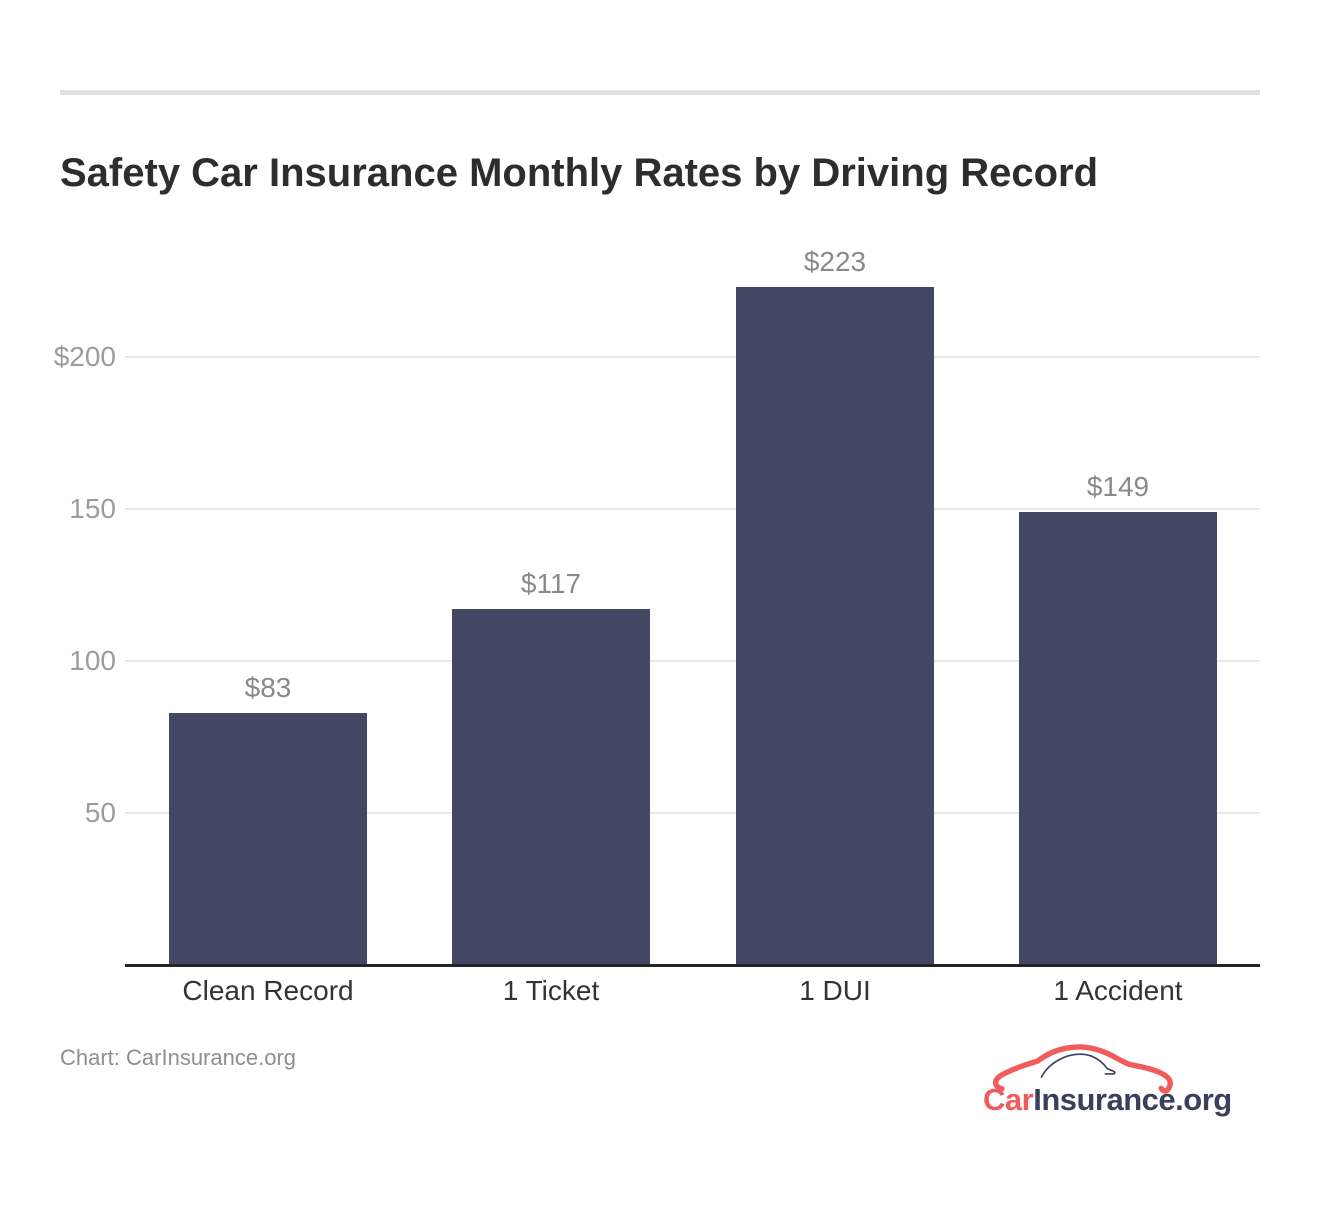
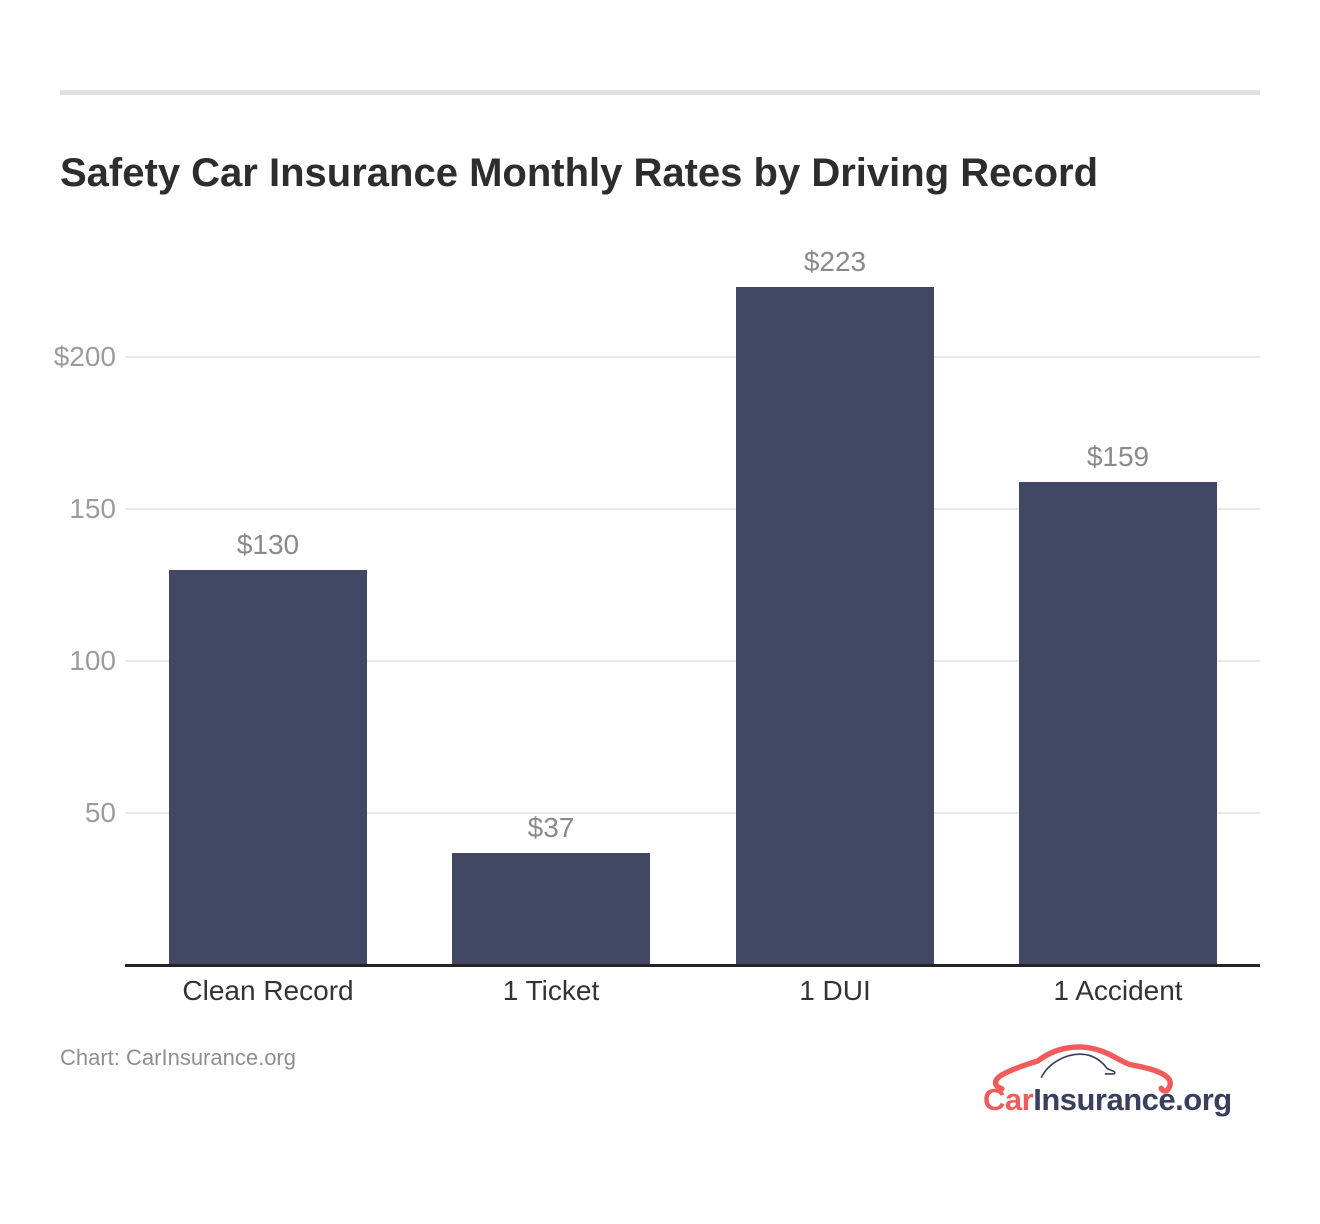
Clean Record: $83 -> $130
1 Ticket: $117 -> $37
1 Accident: $149 -> $159
